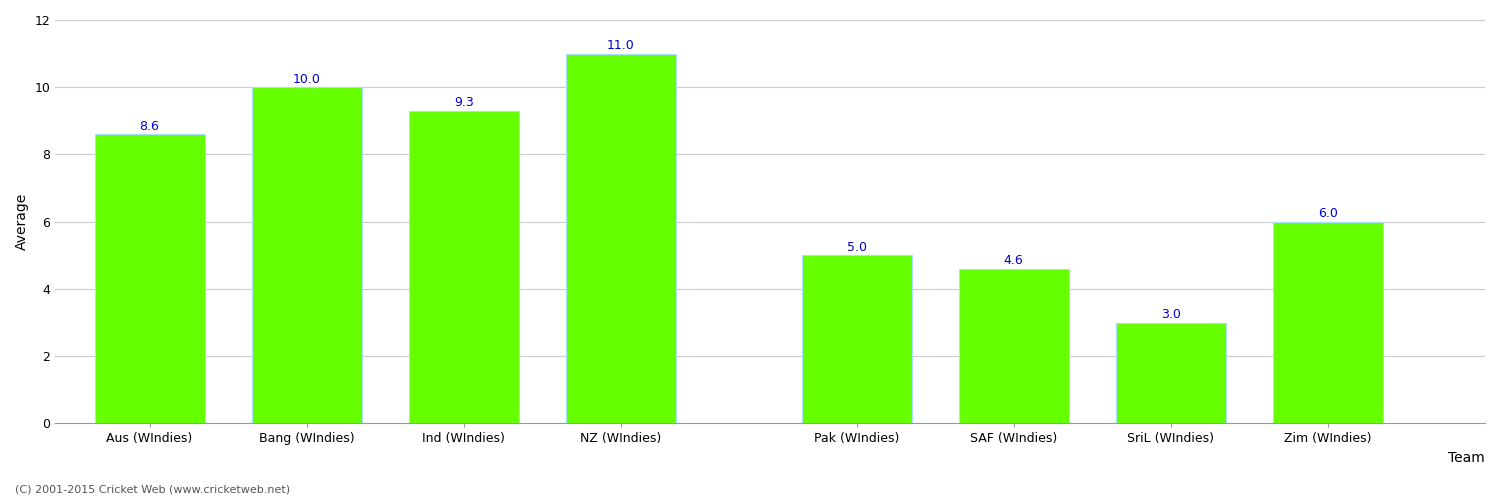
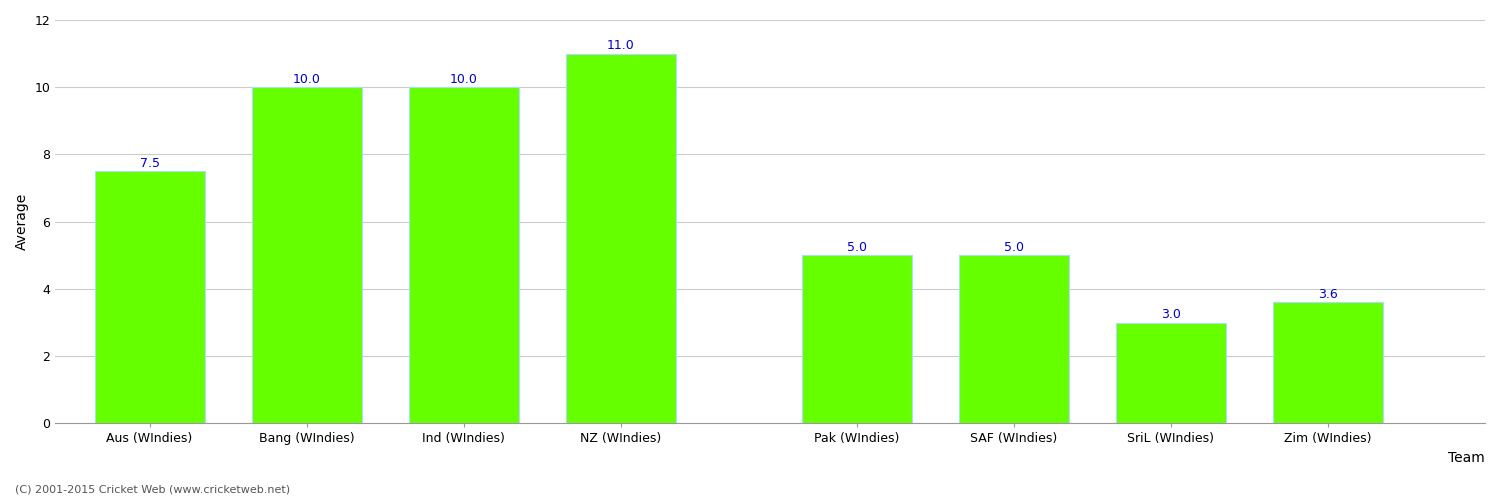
Aus (WIndies): 8.6 -> 7.5
Ind (WIndies): 9.3 -> 10.0
SAF (WIndies): 4.6 -> 5.0
Zim (WIndies): 6.0 -> 3.6
